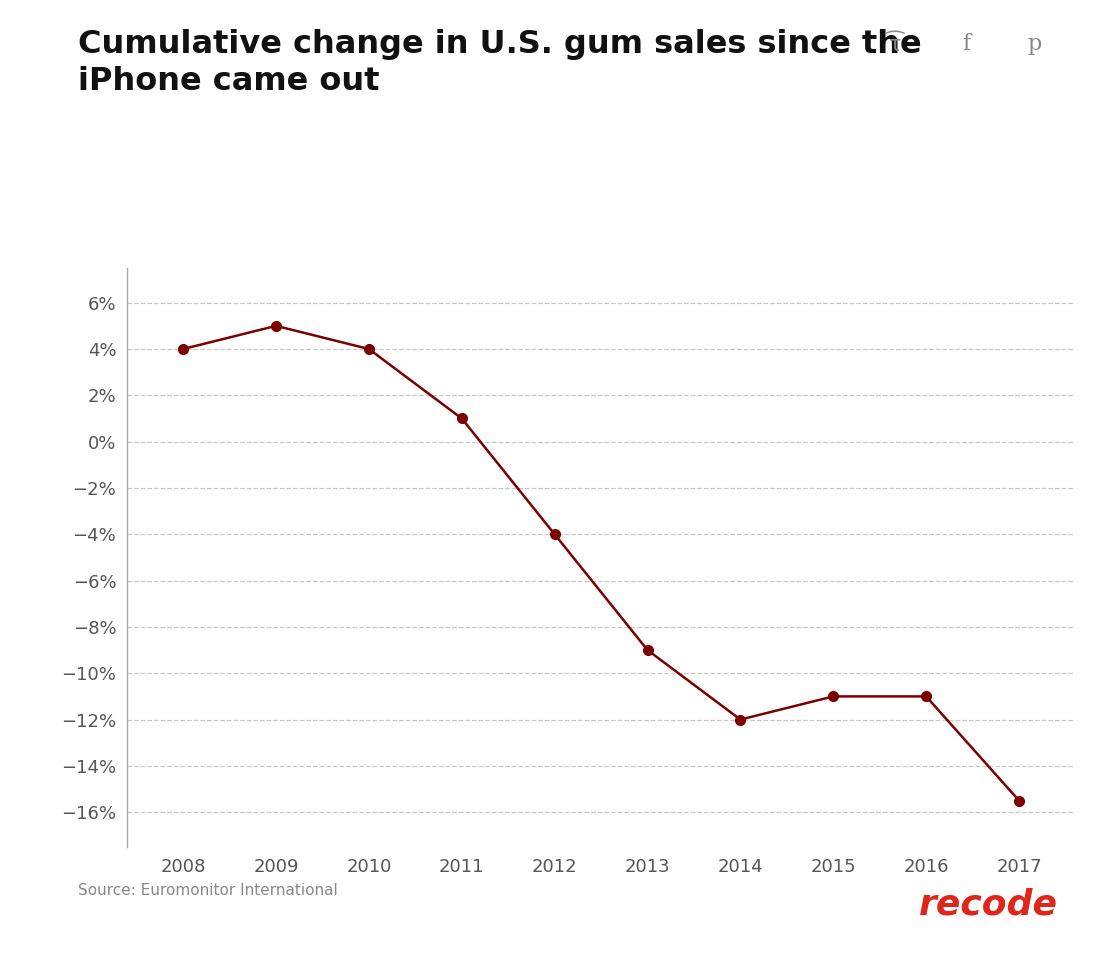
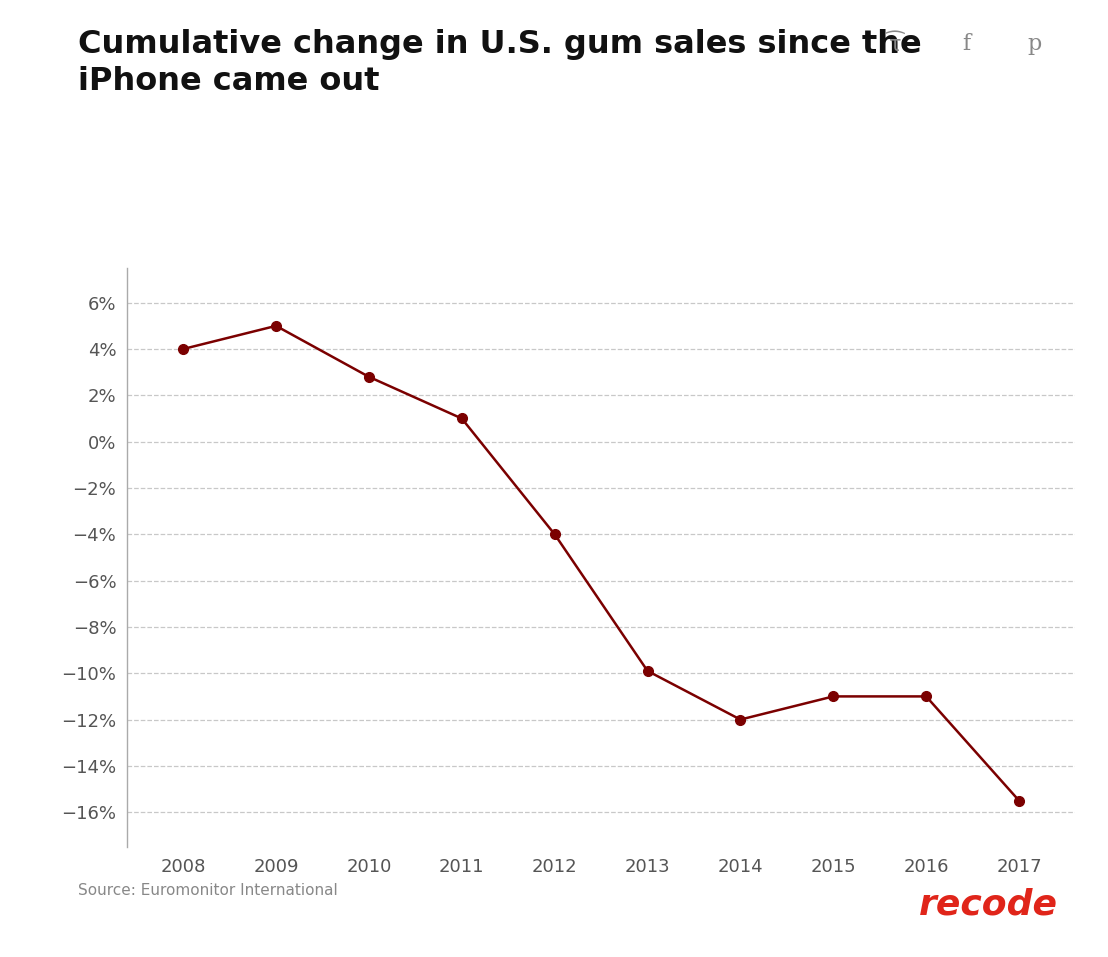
2010: 4.0% -> 2.8%
2013: -9.0% -> -9.9%
